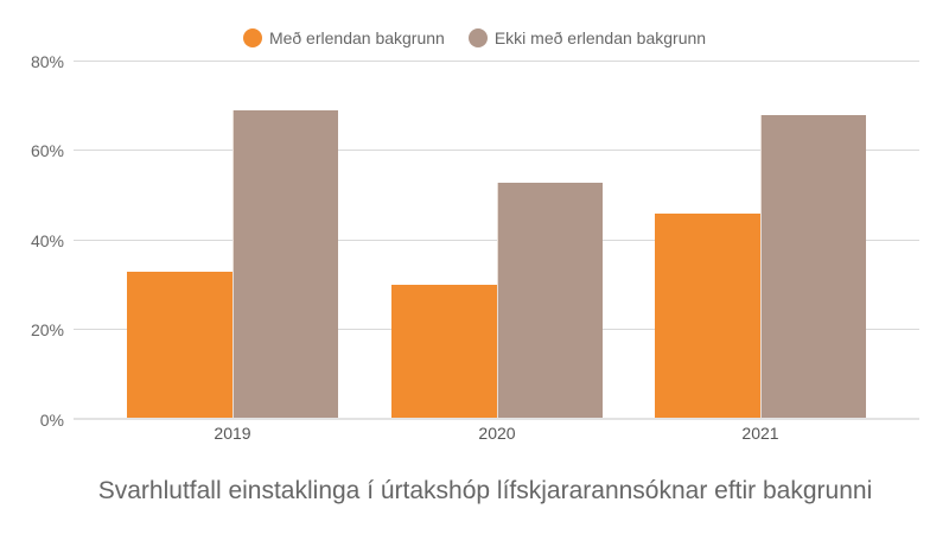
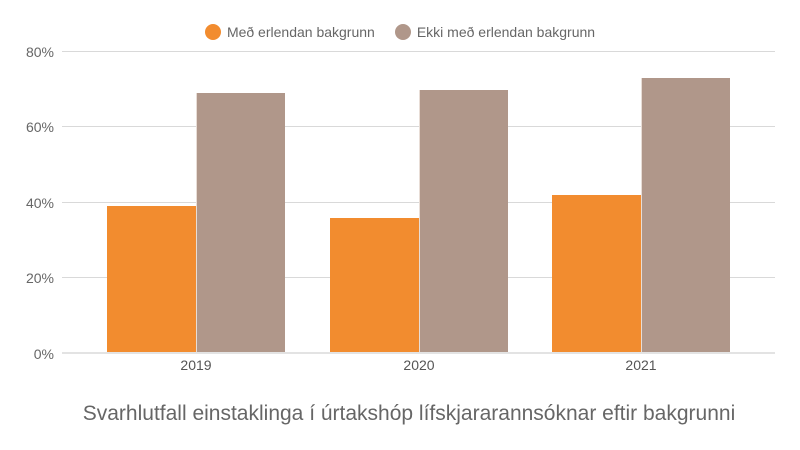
Með erlendan bakgrunn/2019: 33% -> 39%
Með erlendan bakgrunn/2020: 30% -> 36%
Ekki með erlendan bakgrunn/2020: 53% -> 70%
Með erlendan bakgrunn/2021: 46% -> 42%
Ekki með erlendan bakgrunn/2021: 68% -> 73%
